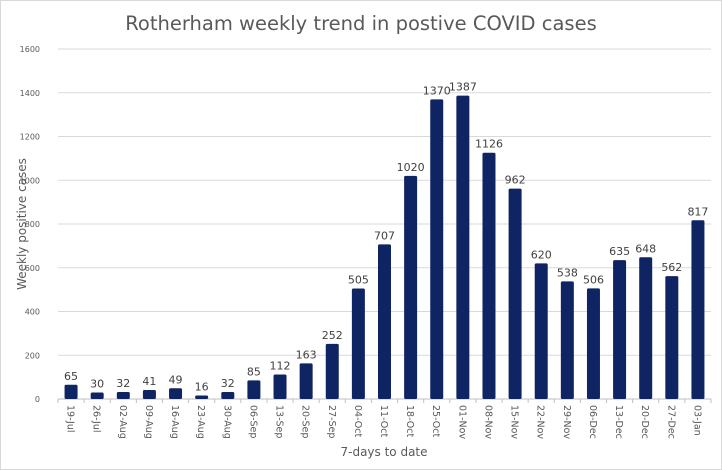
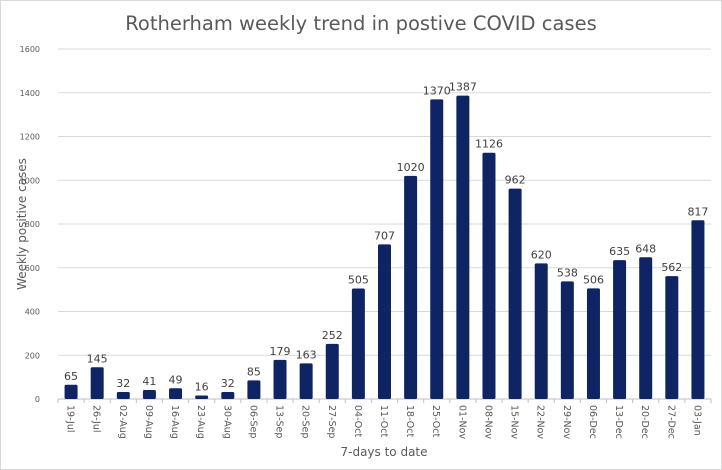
26-Jul: 30 -> 145
13-Sep: 112 -> 179
